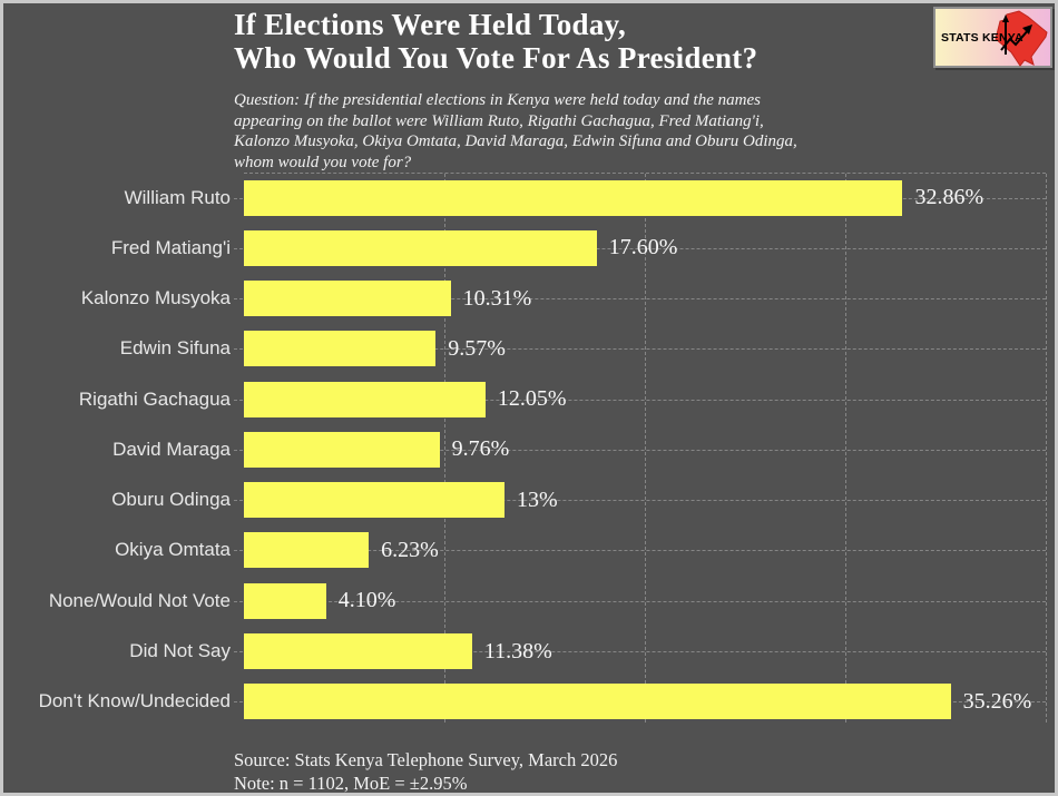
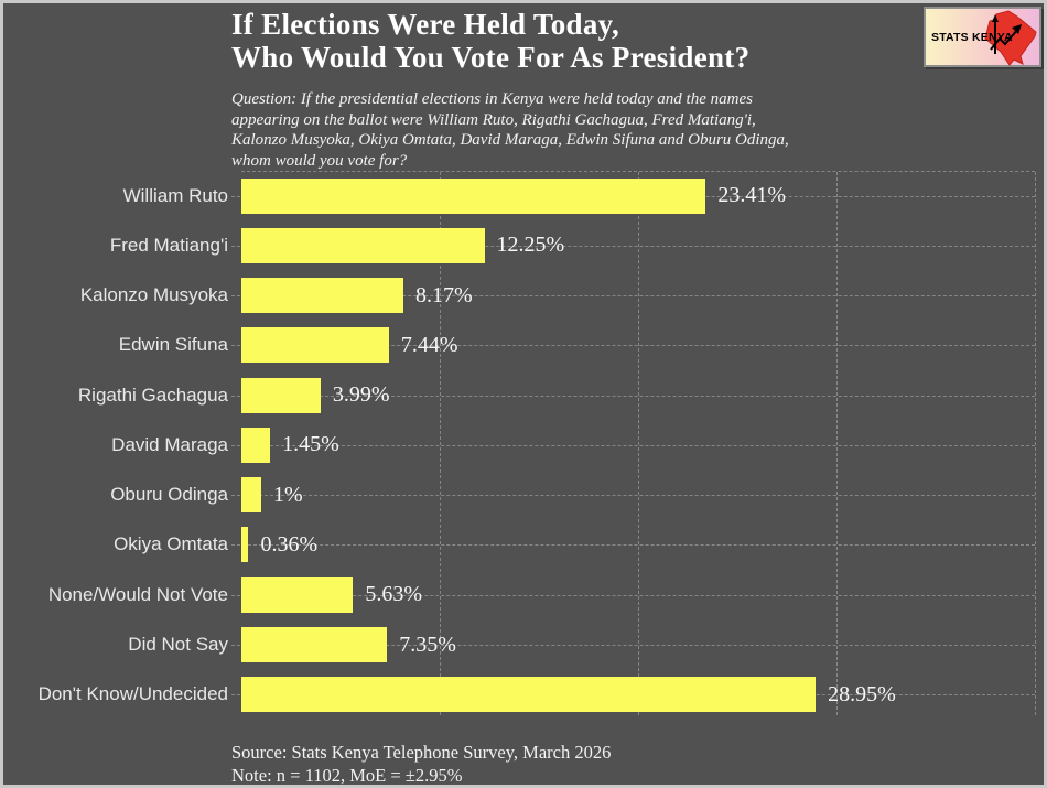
William Ruto: 32.86% -> 23.41%
Fred Matiang'i: 17.60% -> 12.25%
Kalonzo Musyoka: 10.31% -> 8.17%
Edwin Sifuna: 9.57% -> 7.44%
Rigathi Gachagua: 12.05% -> 3.99%
David Maraga: 9.76% -> 1.45%
Oburu Odinga: 13% -> 1%
Okiya Omtata: 6.23% -> 0.36%
None/Would Not Vote: 4.10% -> 5.63%
Did Not Say: 11.38% -> 7.35%
Don't Know/Undecided: 35.26% -> 28.95%
